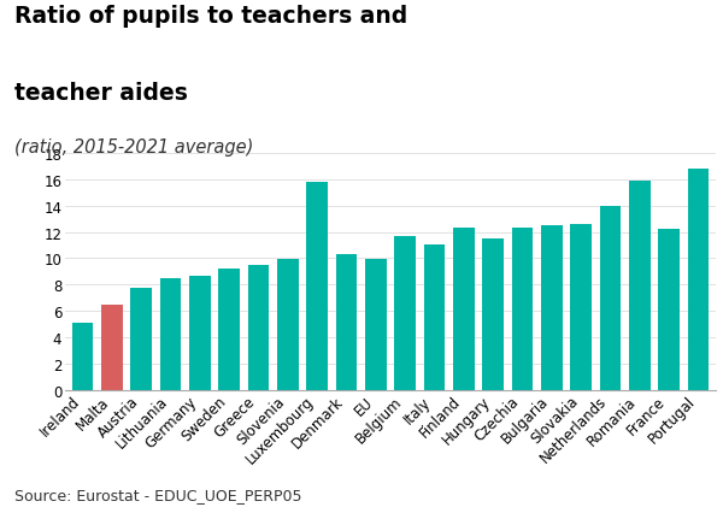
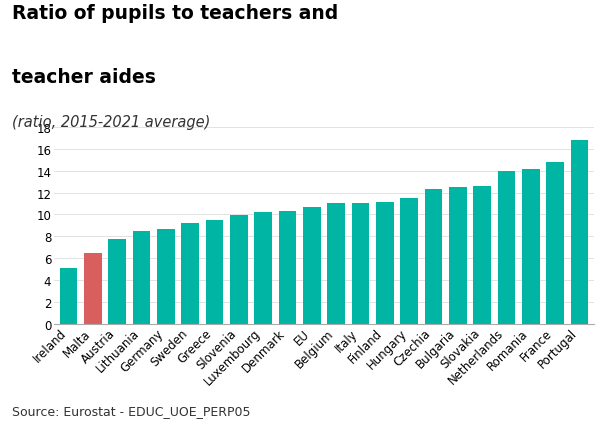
Luxembourg: 15.8 -> 10.2
EU: 9.9 -> 10.7
Belgium: 11.7 -> 11.0
Finland: 12.3 -> 11.1
Romania: 15.9 -> 14.2
France: 12.2 -> 14.8
